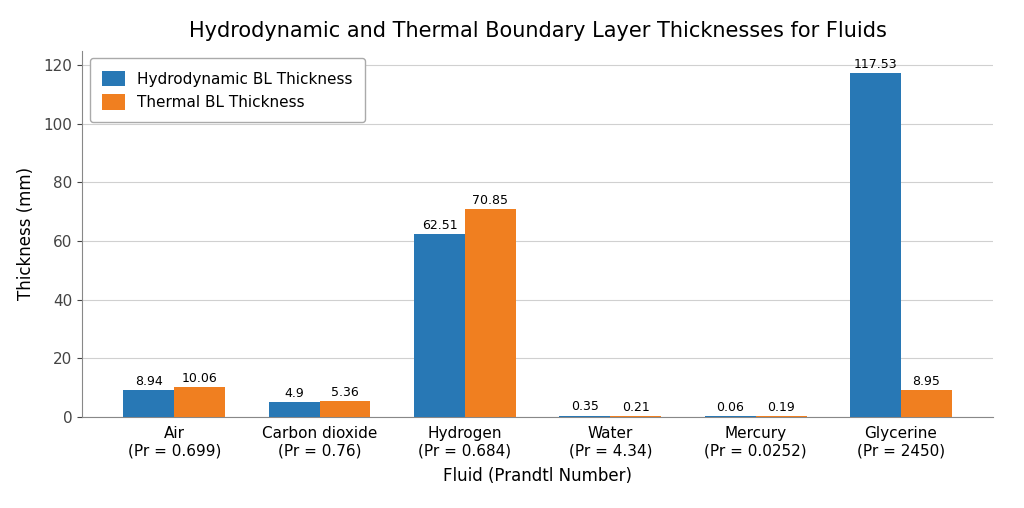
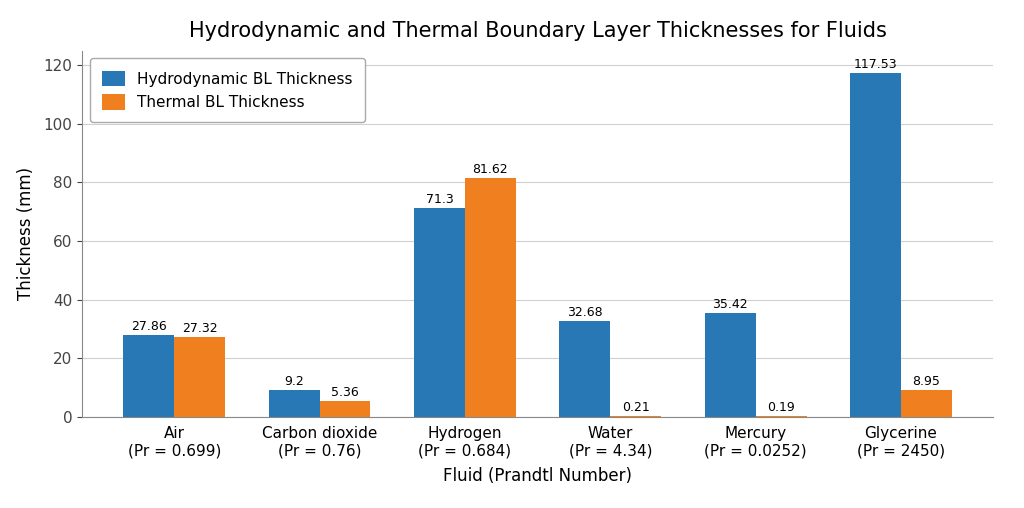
Hydrodynamic BL Thickness/Air (Pr = 0.699): 8.94 -> 27.86
Thermal BL Thickness/Air (Pr = 0.699): 10.06 -> 27.32
Hydrodynamic BL Thickness/Carbon dioxide (Pr = 0.76): 4.9 -> 9.2
Hydrodynamic BL Thickness/Hydrogen (Pr = 0.684): 62.51 -> 71.3
Thermal BL Thickness/Hydrogen (Pr = 0.684): 70.85 -> 81.62
Hydrodynamic BL Thickness/Water (Pr = 4.34): 0.35 -> 32.68
Hydrodynamic BL Thickness/Mercury (Pr = 0.0252): 0.06 -> 35.42
